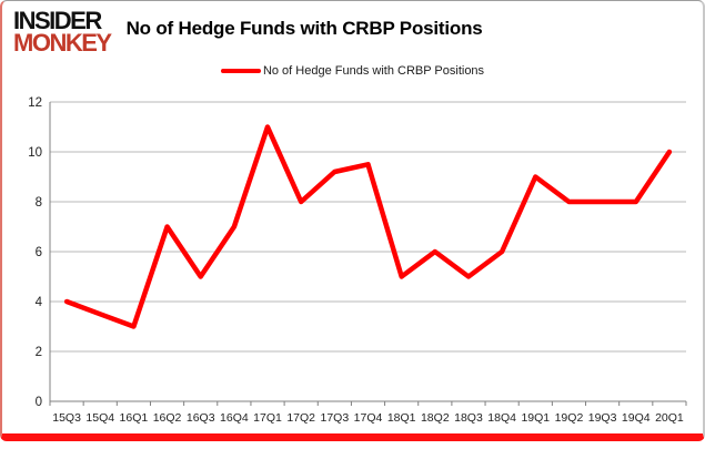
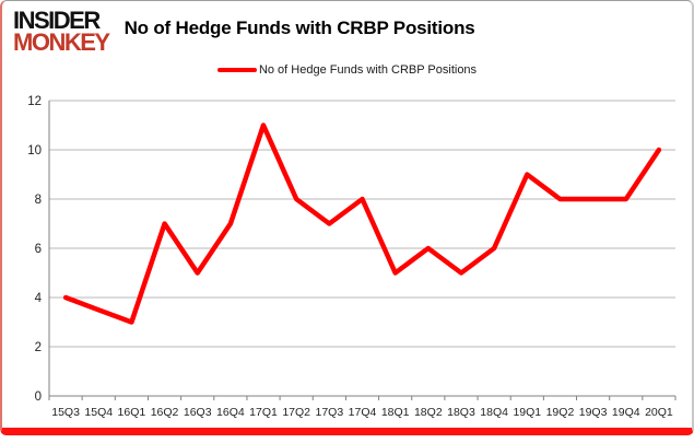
17Q3: 9.2 -> 7.0
17Q4: 9.5 -> 8.0
